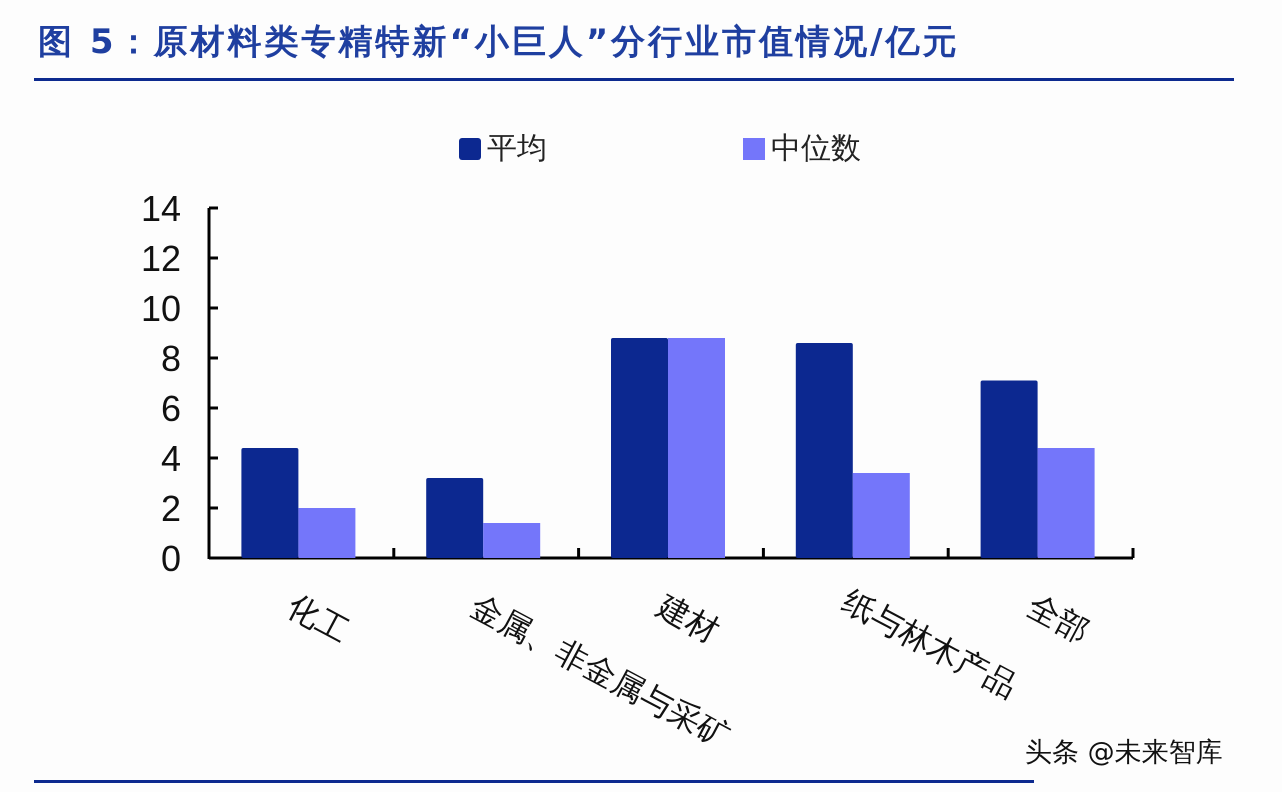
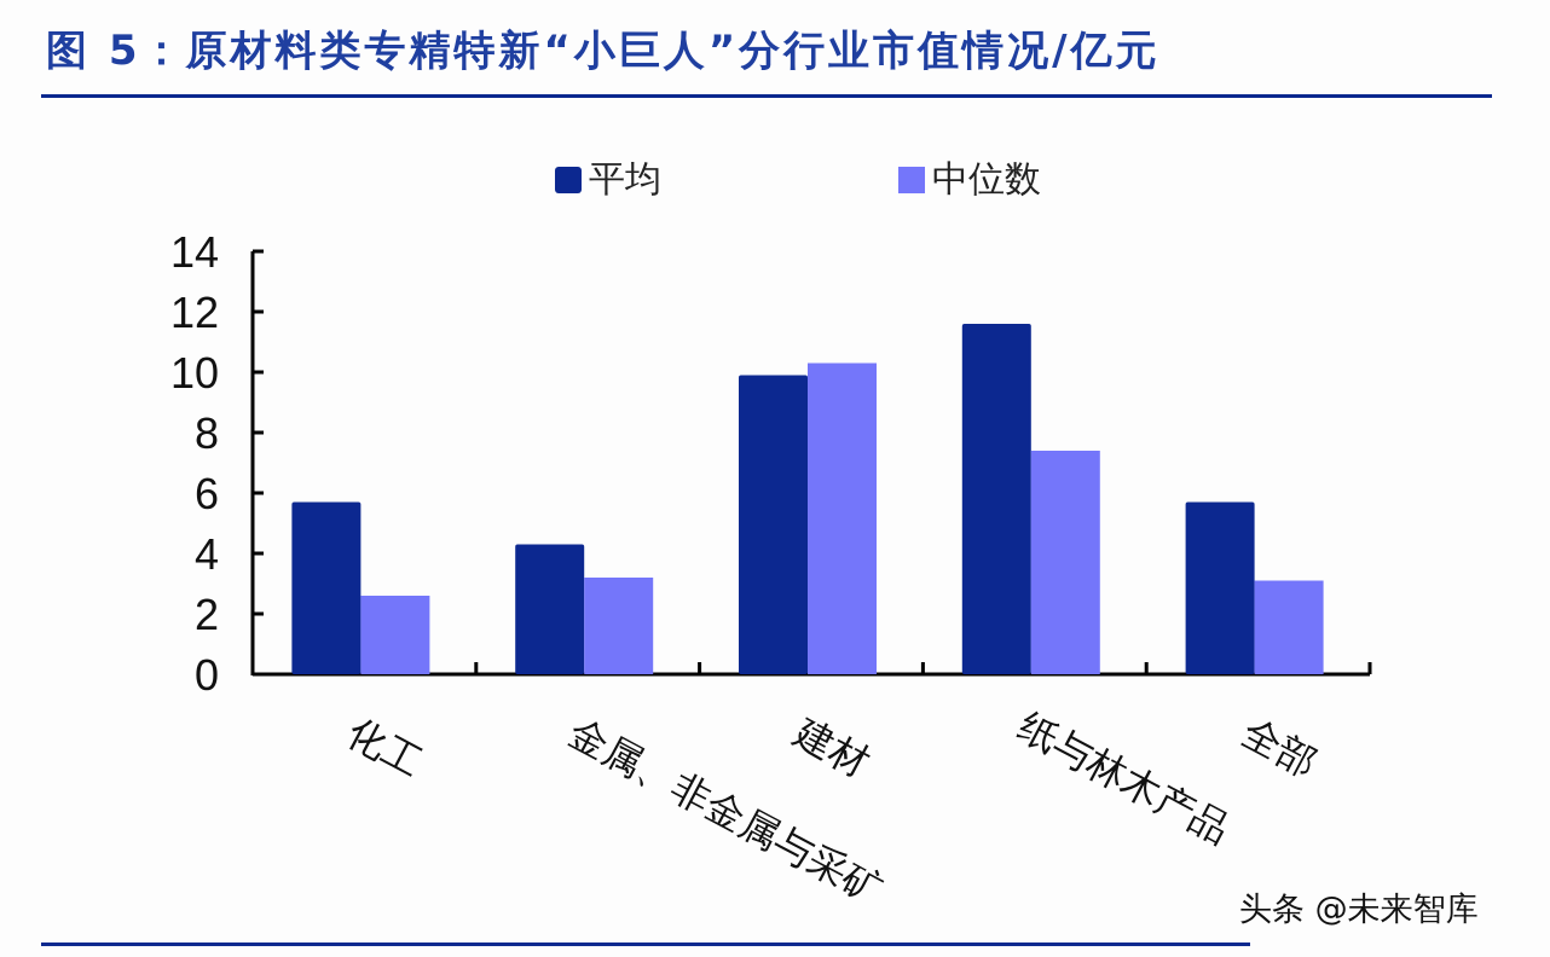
平均/化工: 4.4 -> 5.7
中位数/化工: 2.0 -> 2.6
平均/金属、非金属与采矿: 3.2 -> 4.3
中位数/金属、非金属与采矿: 1.4 -> 3.2
平均/建材: 8.8 -> 9.9
中位数/建材: 8.8 -> 10.3
平均/纸与林木产品: 8.6 -> 11.6
中位数/纸与林木产品: 3.4 -> 7.4
平均/全部: 7.1 -> 5.7
中位数/全部: 4.4 -> 3.1
